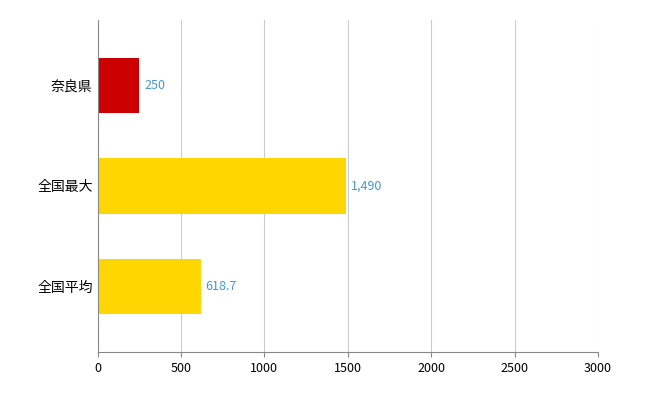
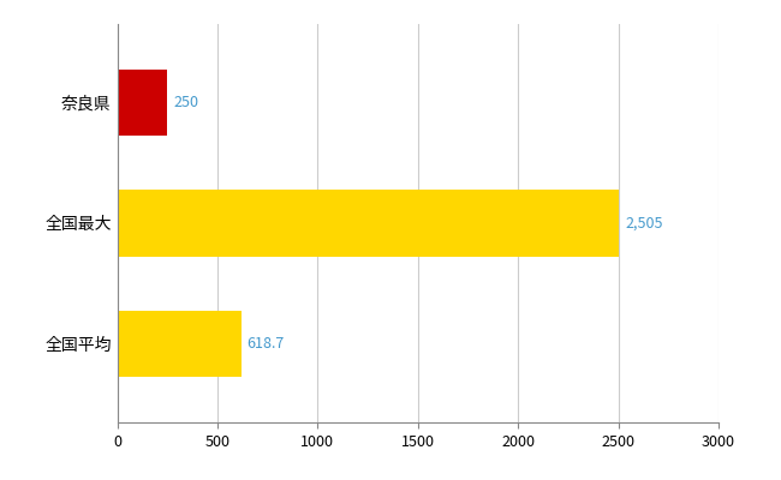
全国最大: 1,490 -> 2,505
